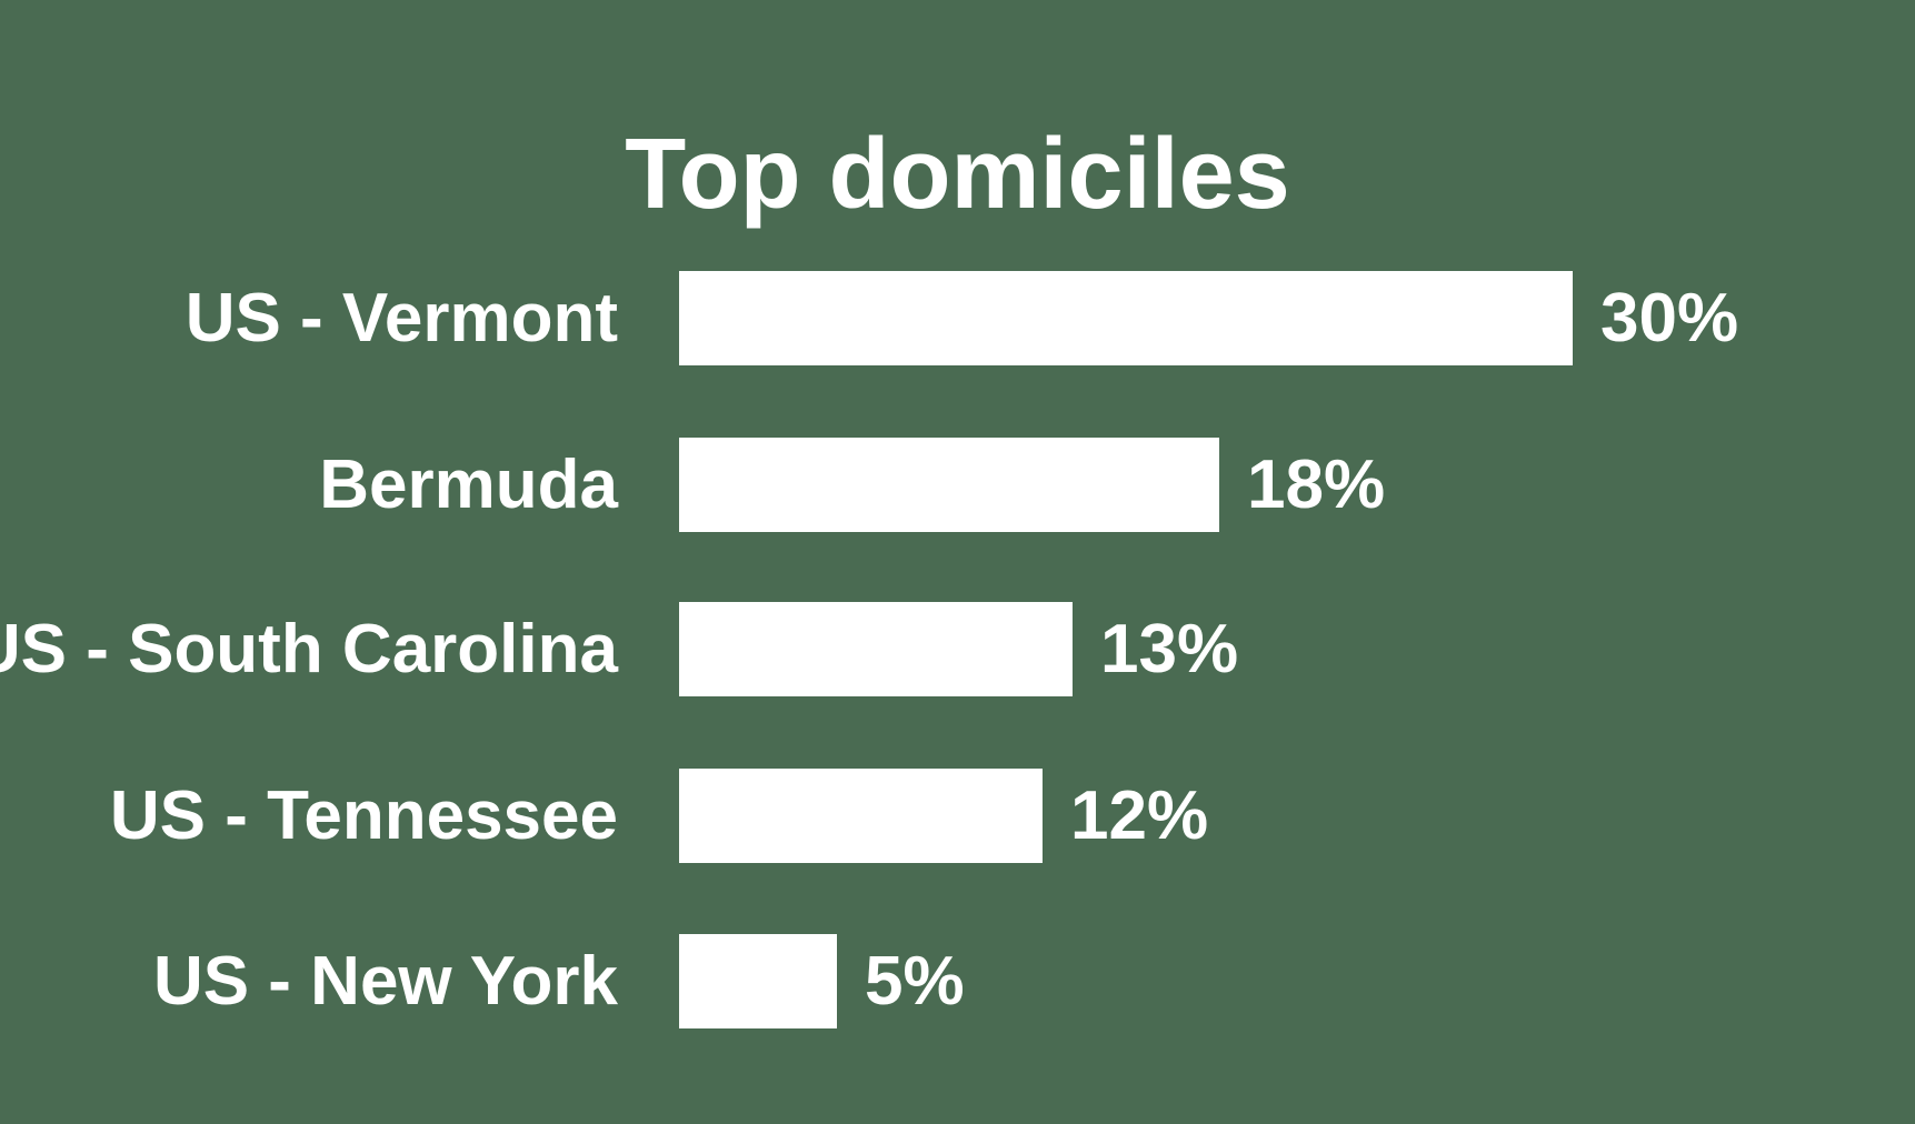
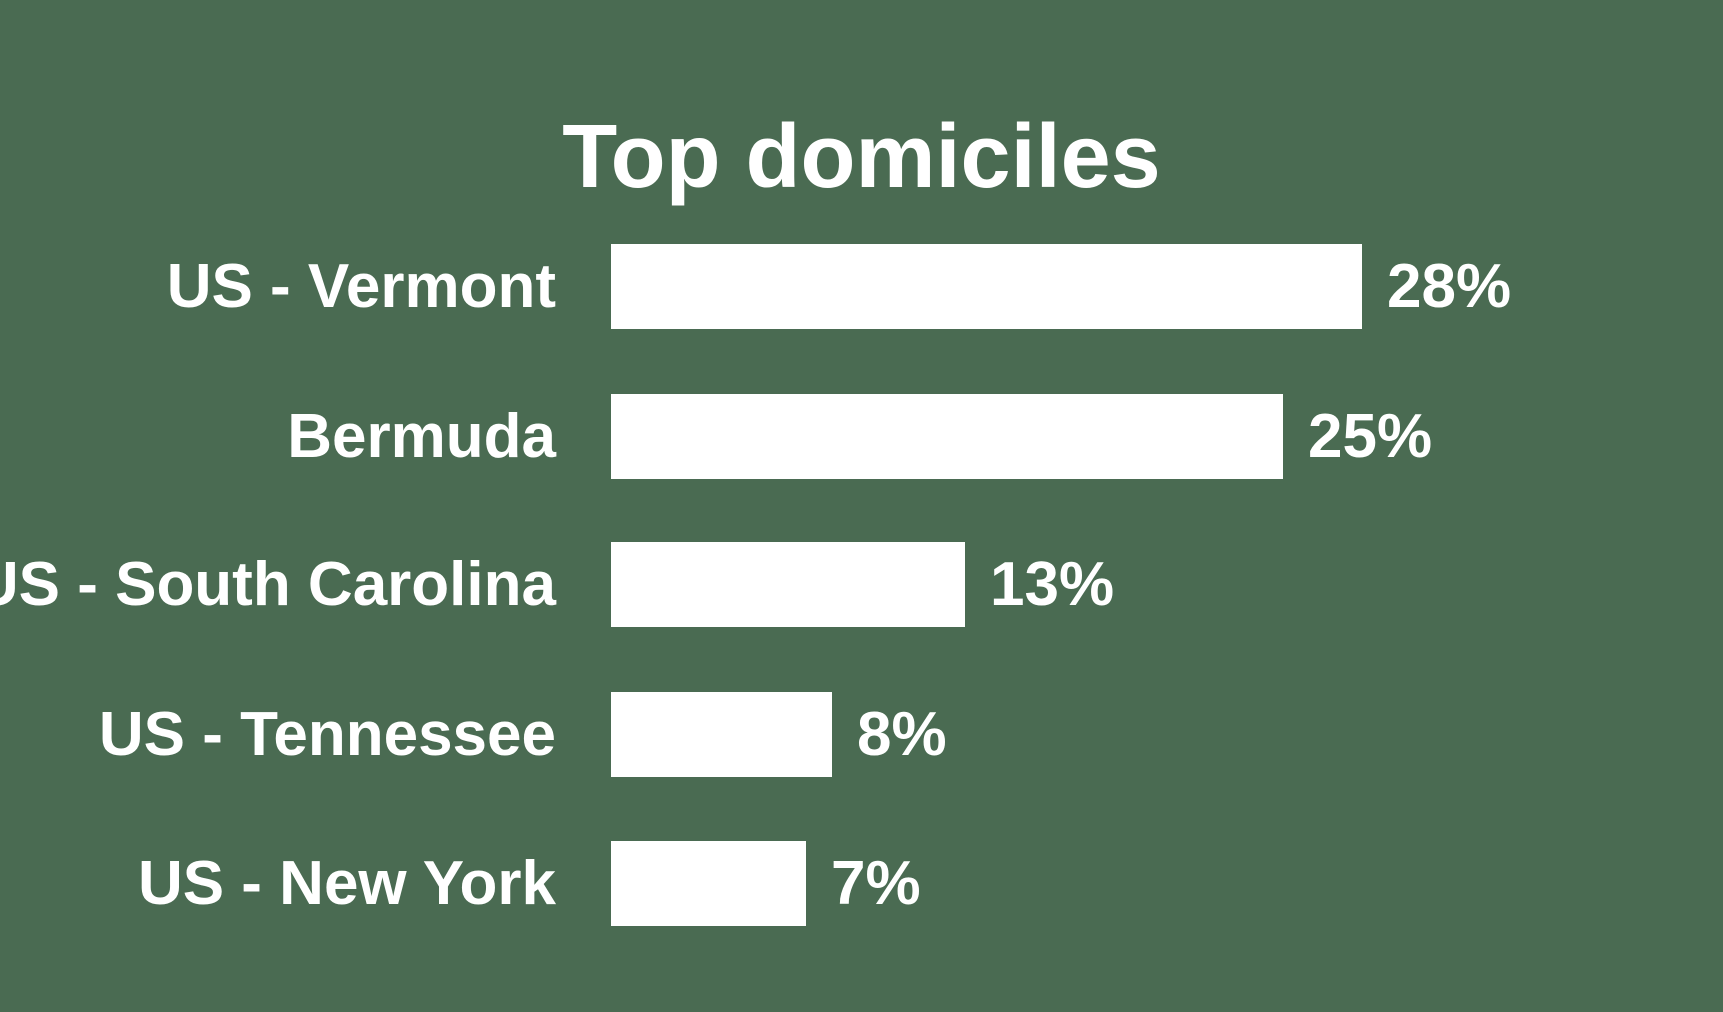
US - Vermont: 30% -> 28%
Bermuda: 18% -> 25%
US - Tennessee: 12% -> 8%
US - New York: 5% -> 7%
